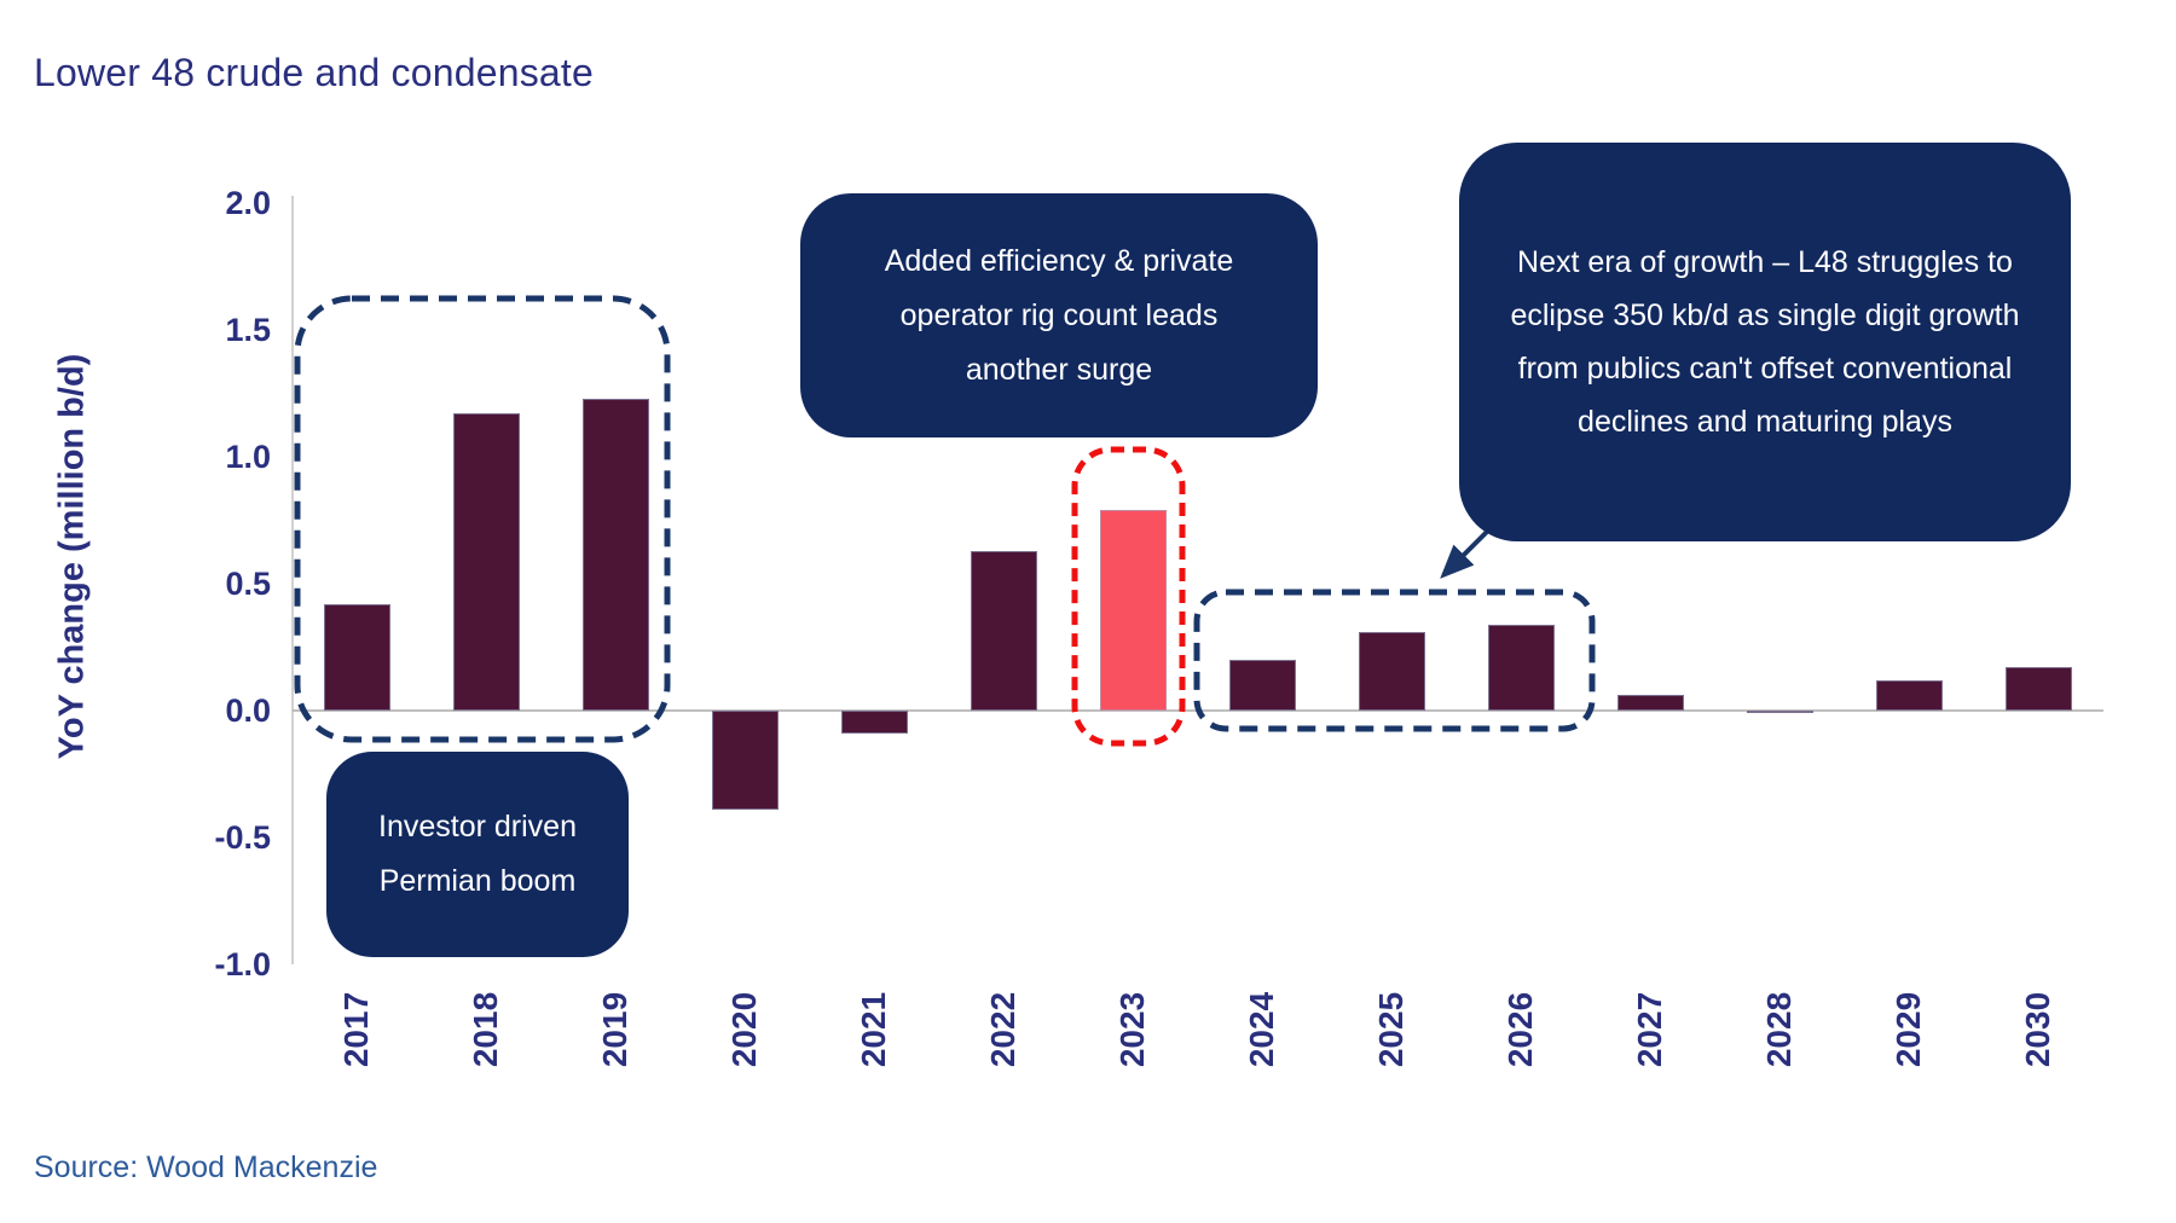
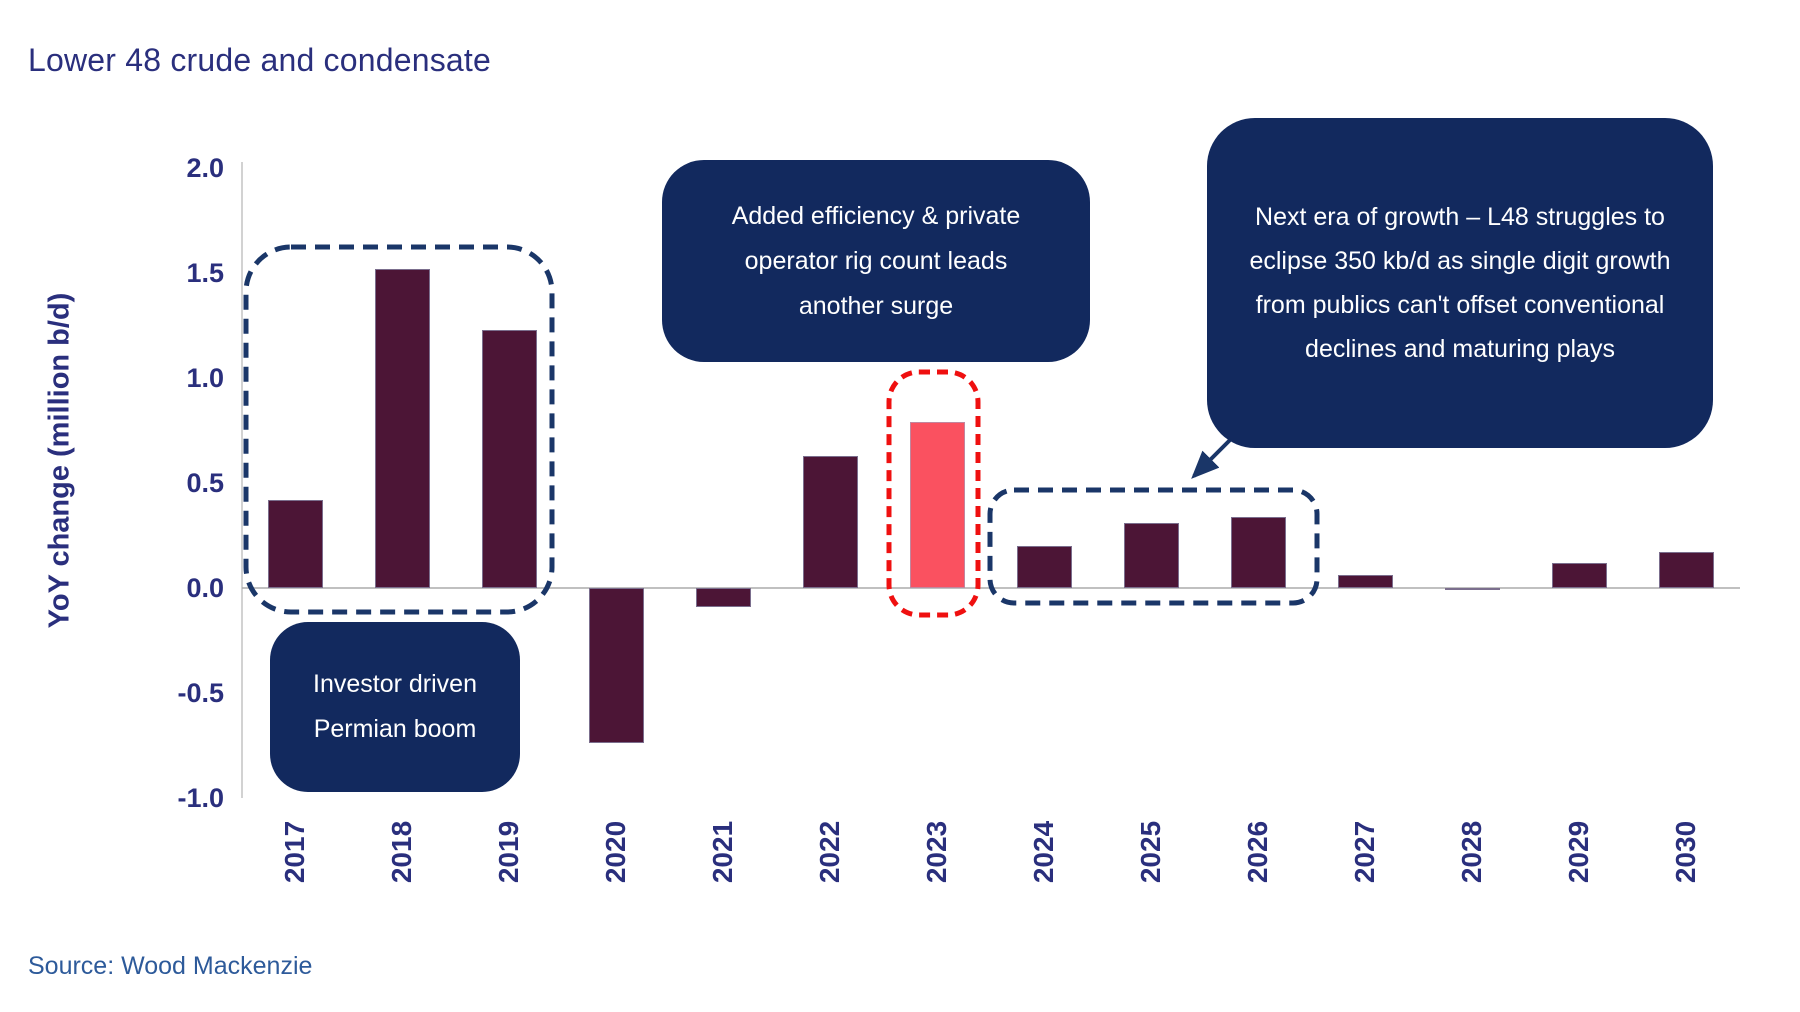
2018: 1.17 -> 1.52
2020: -0.39 -> -0.74
